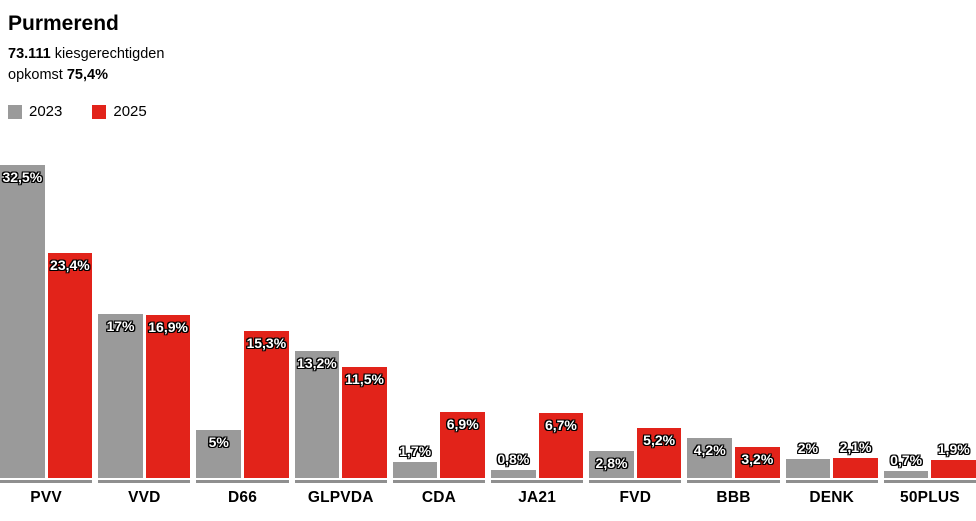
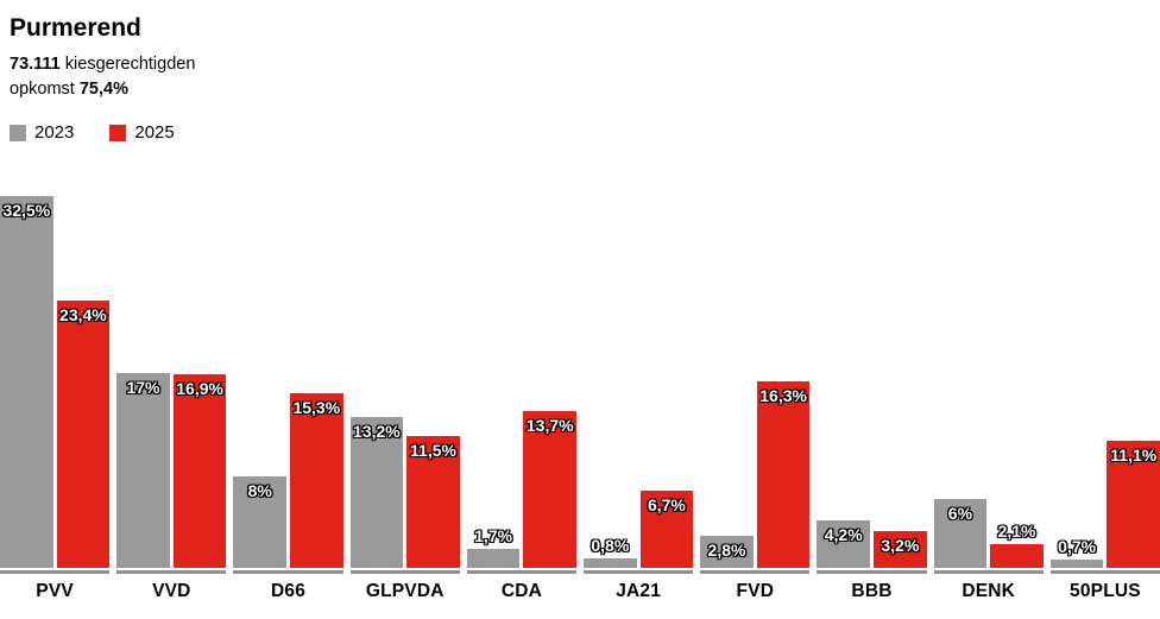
2023/D66: 5% -> 8%
2025/CDA: 6,9% -> 13,7%
2025/FVD: 5,2% -> 16,3%
2023/DENK: 2% -> 6%
2025/50PLUS: 1,9% -> 11,1%
